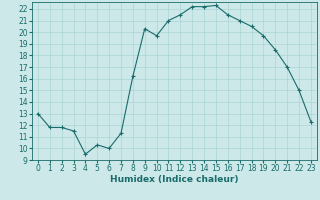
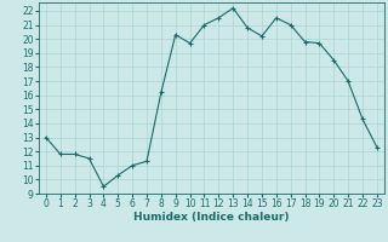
6: 10.0 -> 11.0
14: 22.2 -> 20.8
15: 22.3 -> 20.2
18: 20.5 -> 19.8
22: 15.0 -> 14.3
